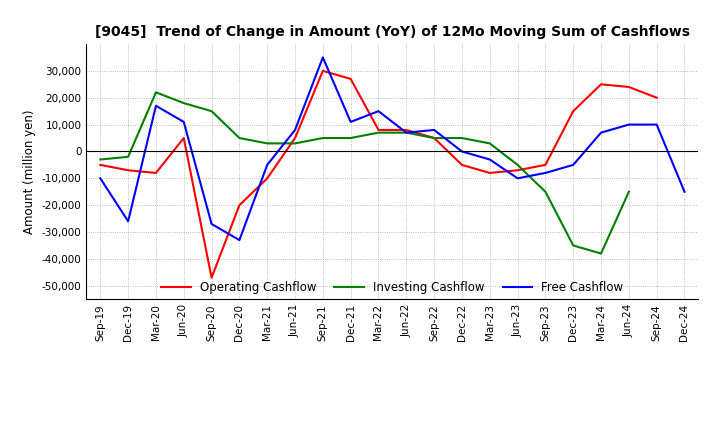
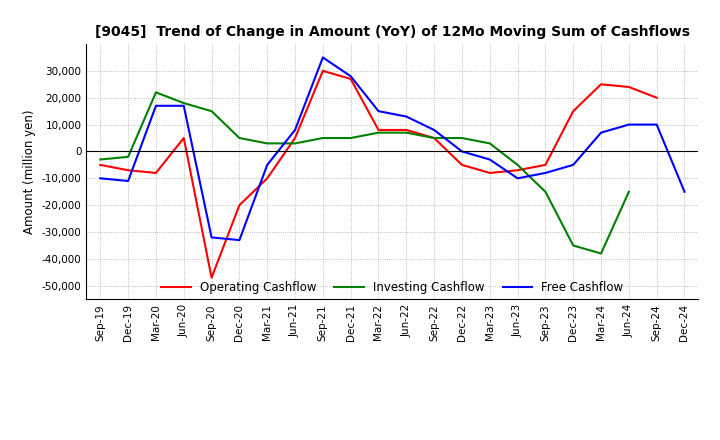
Free Cashflow/Dec-19: -26,000 -> -11,000
Free Cashflow/Jun-20: 11,000 -> 17,000
Free Cashflow/Sep-20: -27,000 -> -32,000
Free Cashflow/Dec-21: 11,000 -> 28,000
Free Cashflow/Jun-22: 7,000 -> 13,000
